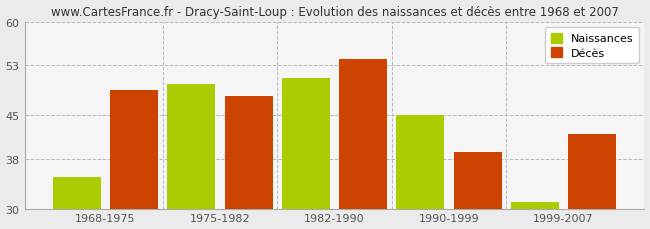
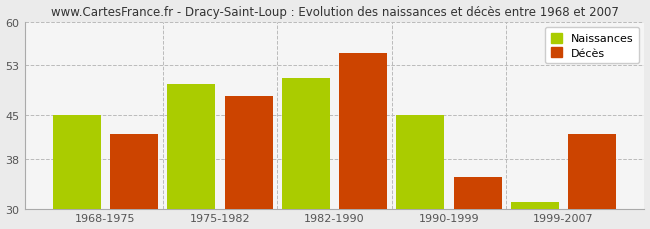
Naissances/1968-1975: 35 -> 45
Décès/1968-1975: 49 -> 42
Décès/1982-1990: 54 -> 55
Décès/1990-1999: 39 -> 35
